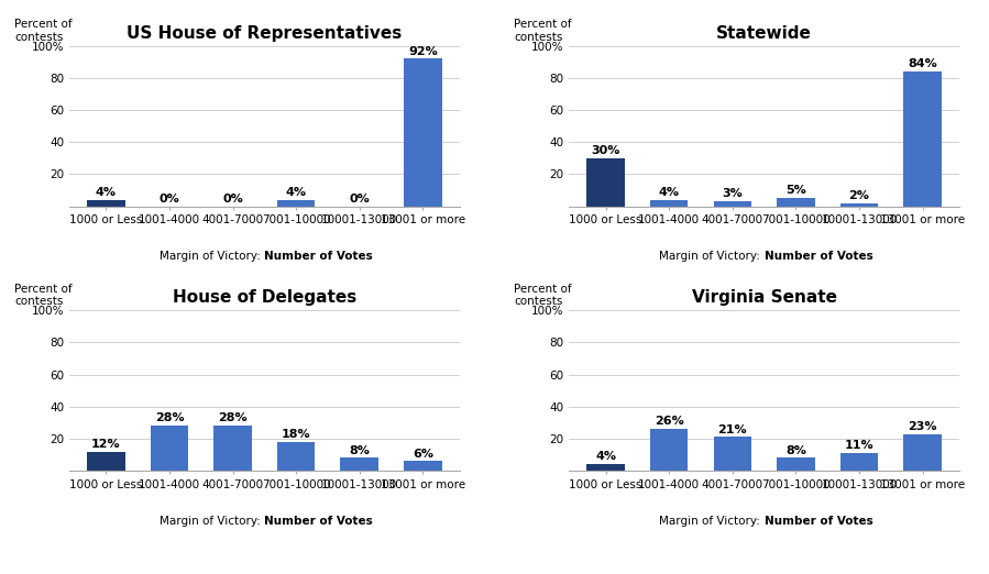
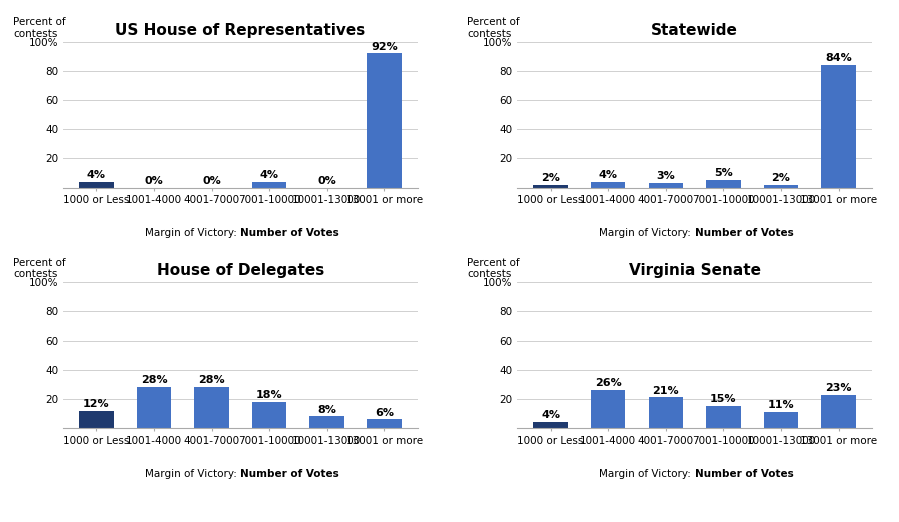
Statewide/1000 or Less: 30% -> 2%
Virginia Senate/7001-10000: 8% -> 15%
